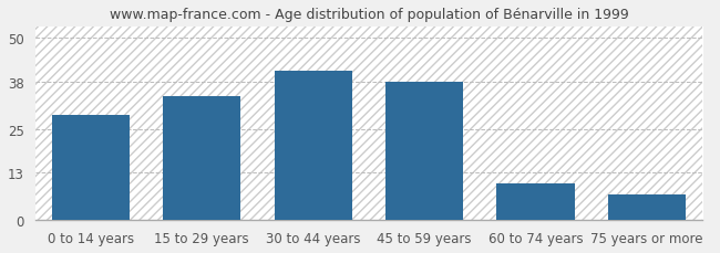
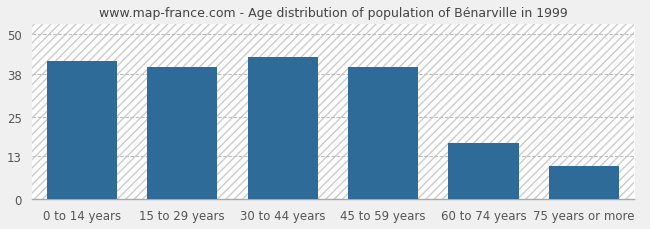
0 to 14 years: 29 -> 42
15 to 29 years: 34 -> 40
30 to 44 years: 41 -> 43
45 to 59 years: 38 -> 40
60 to 74 years: 10 -> 17
75 years or more: 7 -> 10
